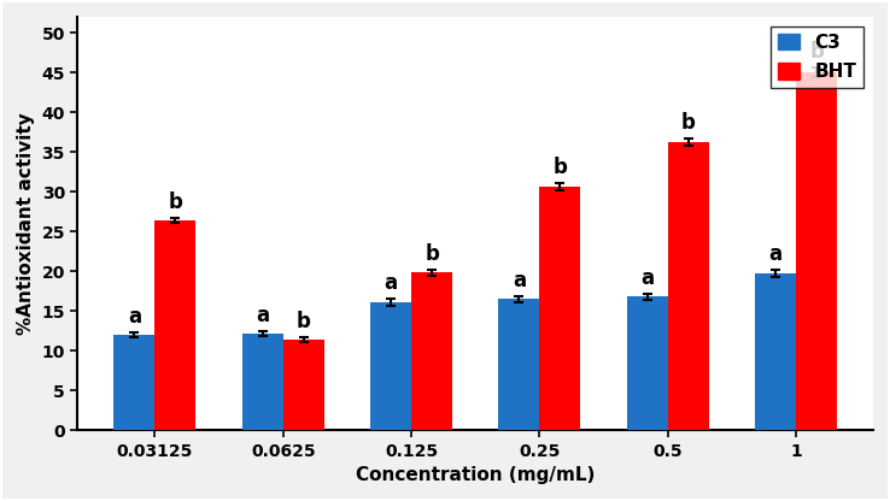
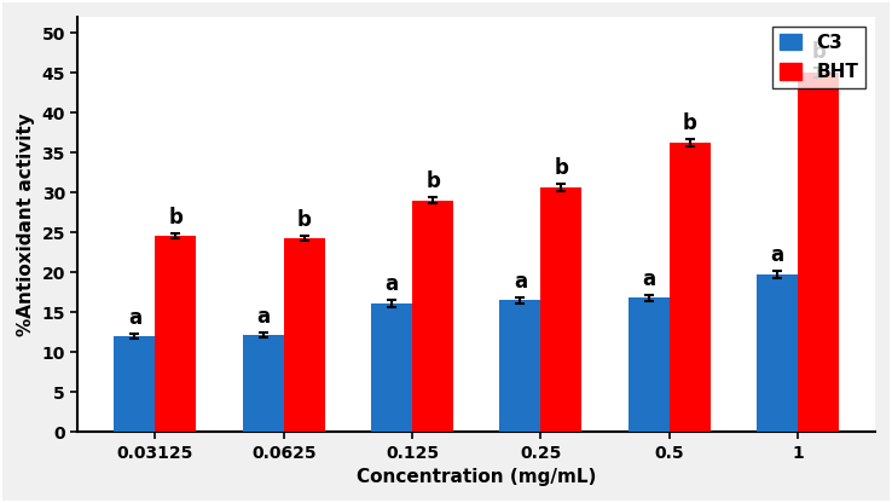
BHT/0.03125: 26.4 -> 24.6
BHT/0.0625: 11.4 -> 24.2
BHT/0.125: 19.8 -> 29.0
